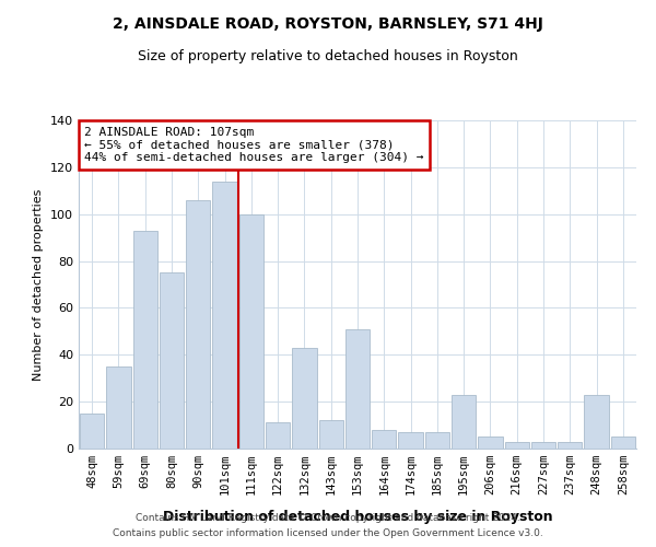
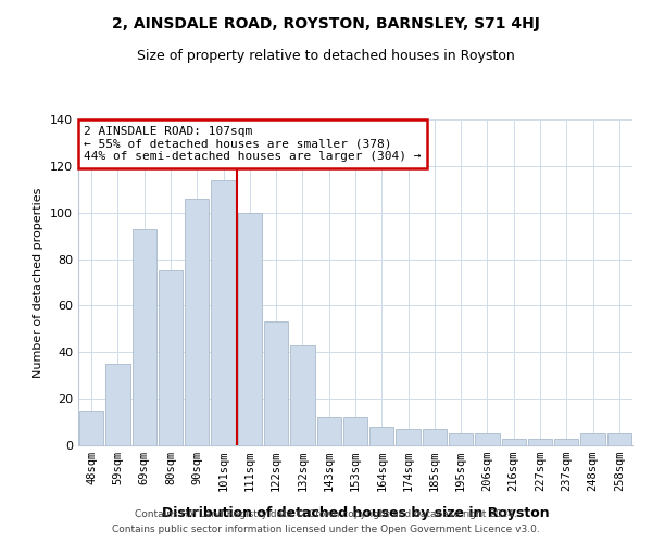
122sqm: 11 -> 53
153sqm: 51 -> 12
195sqm: 23 -> 5
248sqm: 23 -> 5
